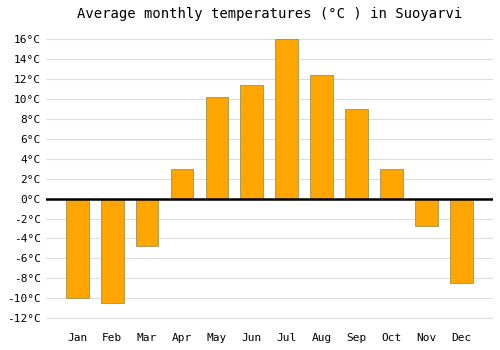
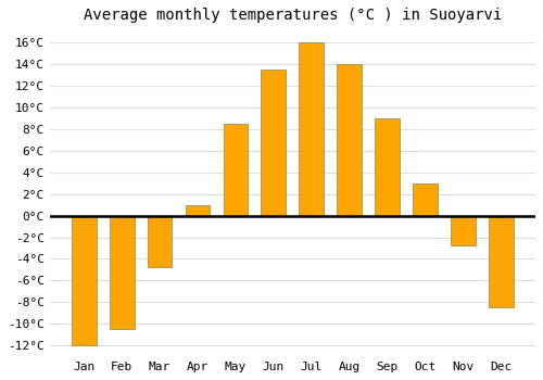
Jan: -10.0°C -> -12.0°C
Apr: 3.0°C -> 1.0°C
May: 10.2°C -> 8.5°C
Jun: 11.4°C -> 13.5°C
Aug: 12.4°C -> 14.0°C
